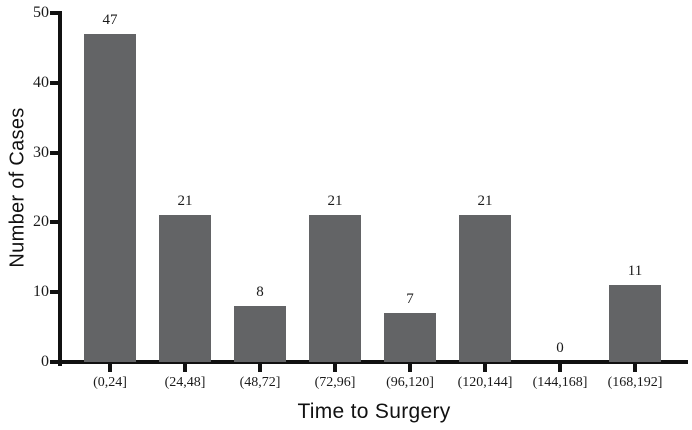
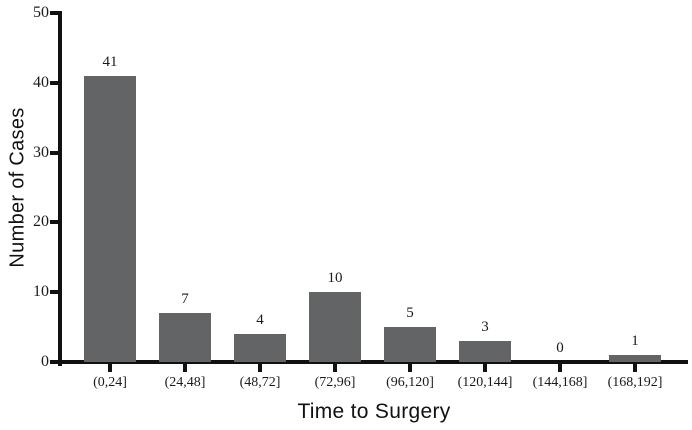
(0,24]: 47 -> 41
(24,48]: 21 -> 7
(48,72]: 8 -> 4
(72,96]: 21 -> 10
(96,120]: 7 -> 5
(120,144]: 21 -> 3
(168,192]: 11 -> 1
